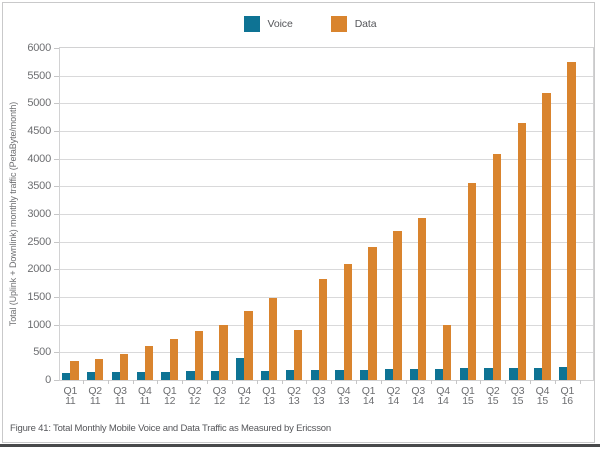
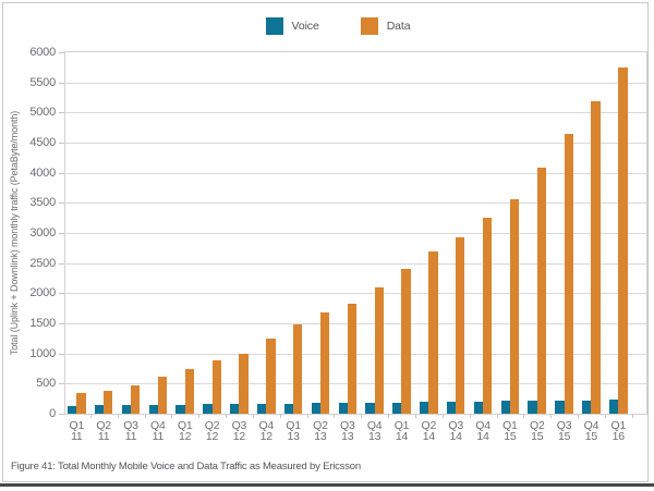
Voice/Q4 12: 400 -> 200
Data/Q2 13: 900 -> 1700
Data/Q4 14: 1000 -> 3200
